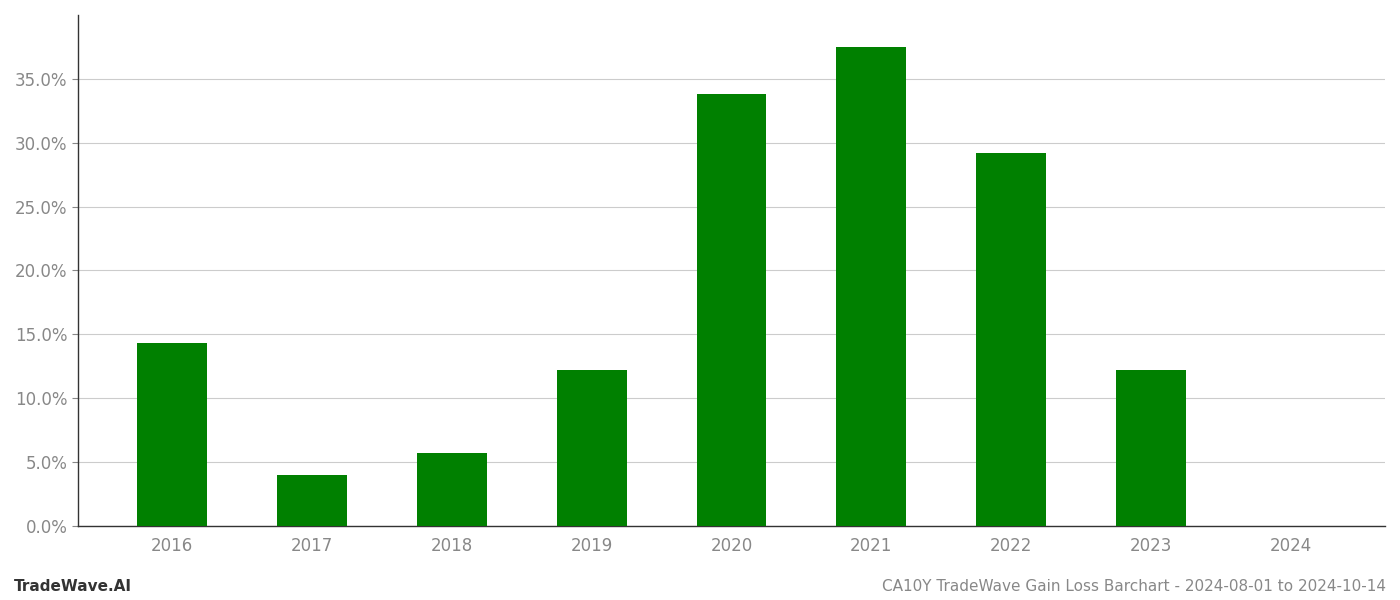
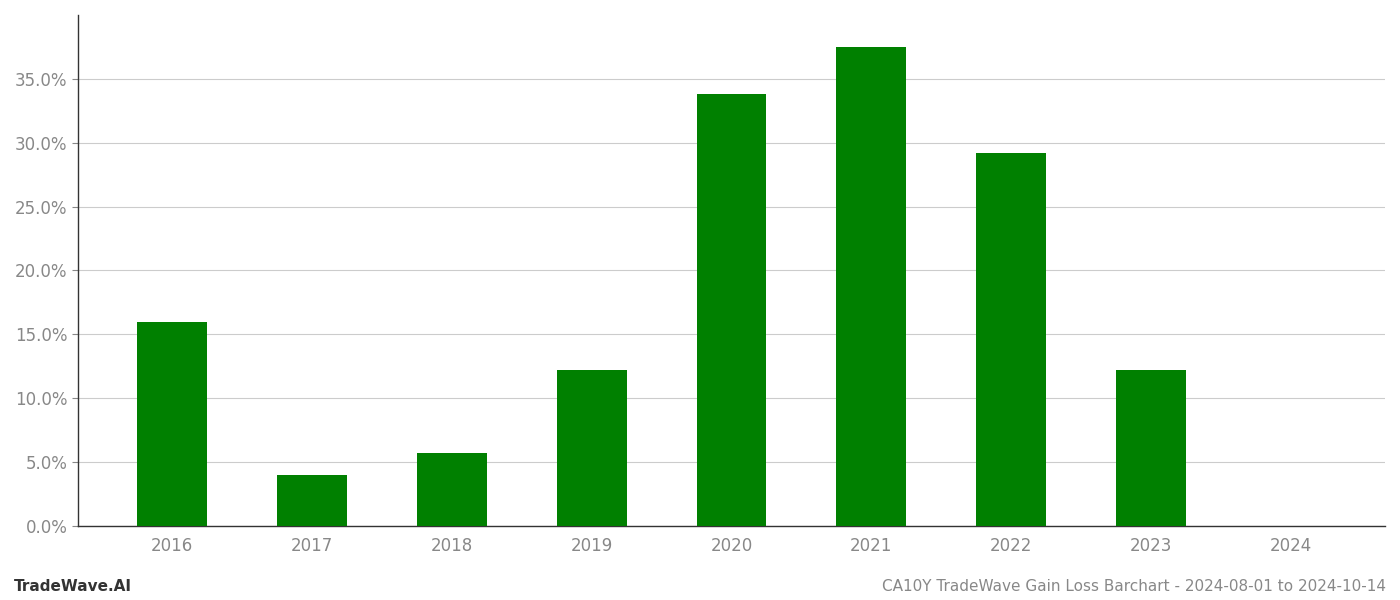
2016: 14.3% -> 16.0%
